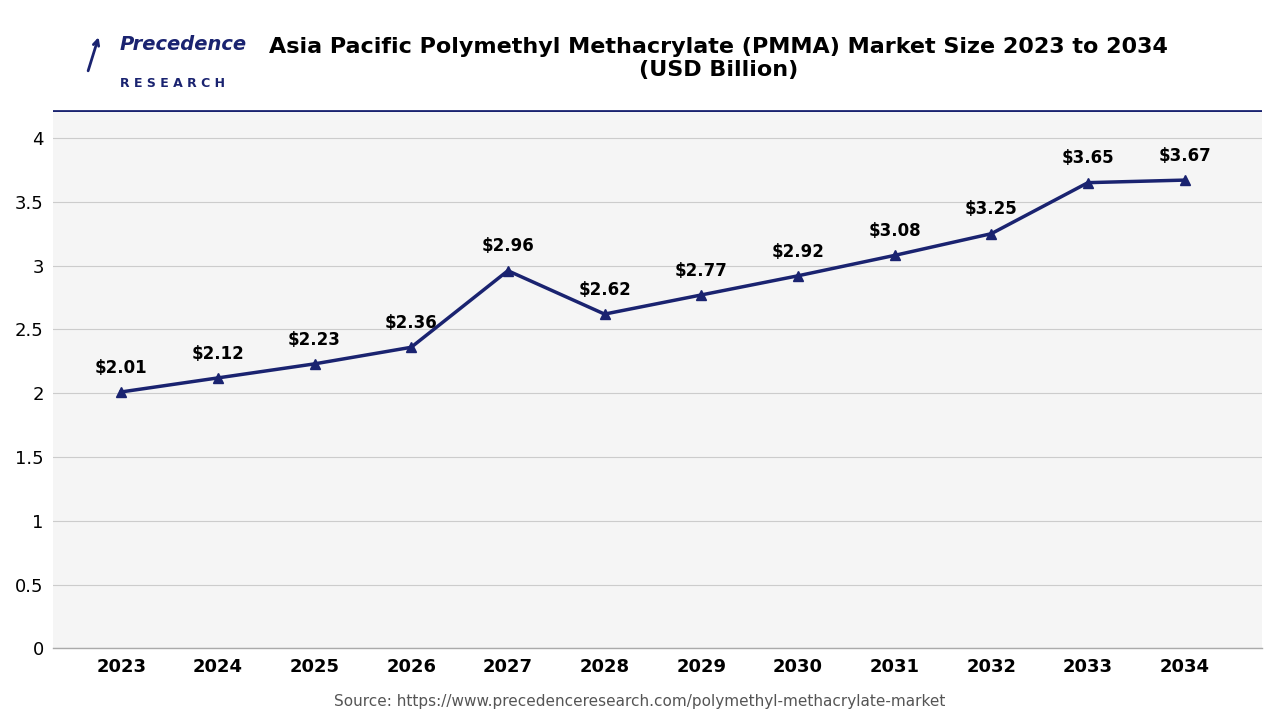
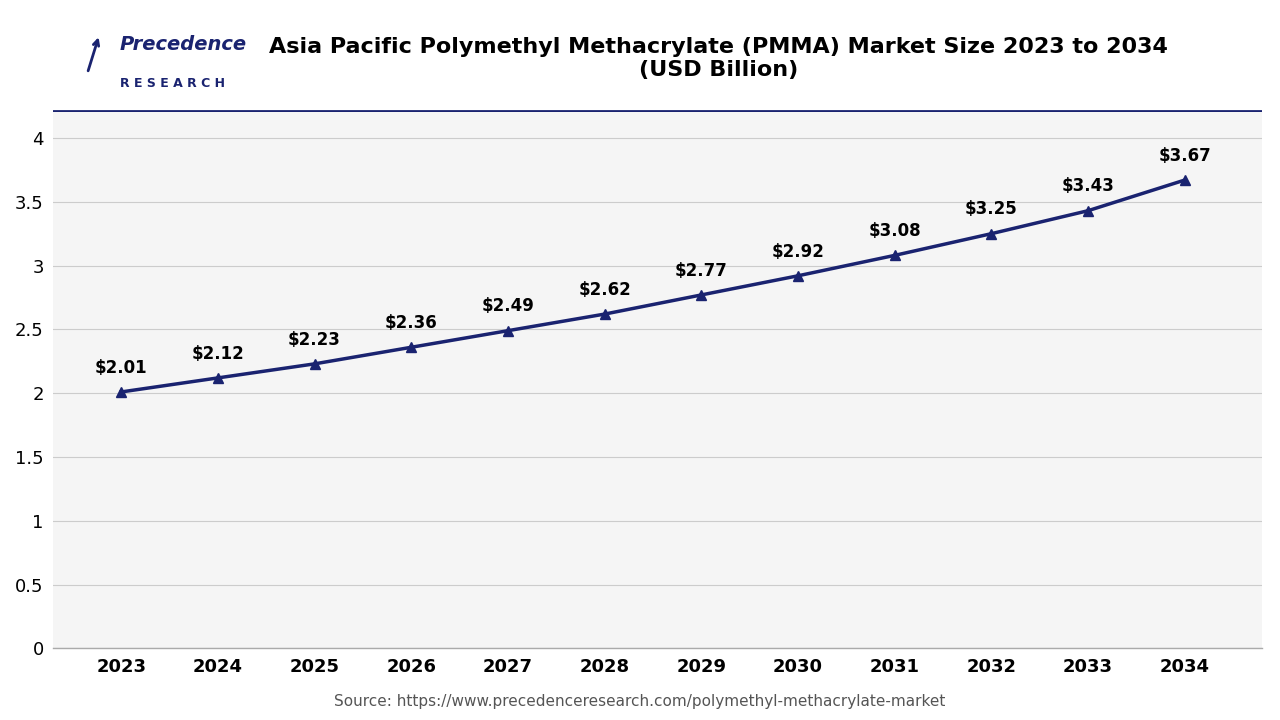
2027: $2.96 -> $2.49
2033: $3.65 -> $3.43
